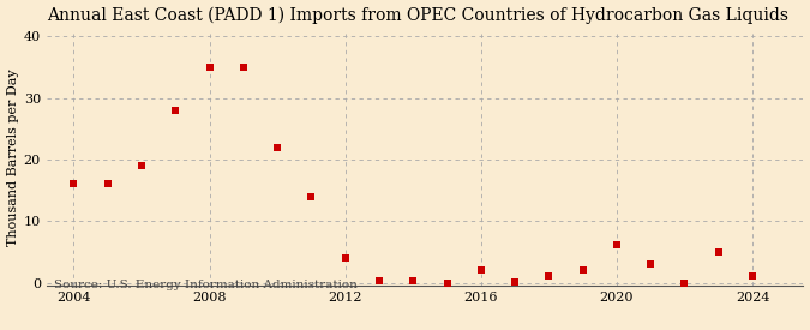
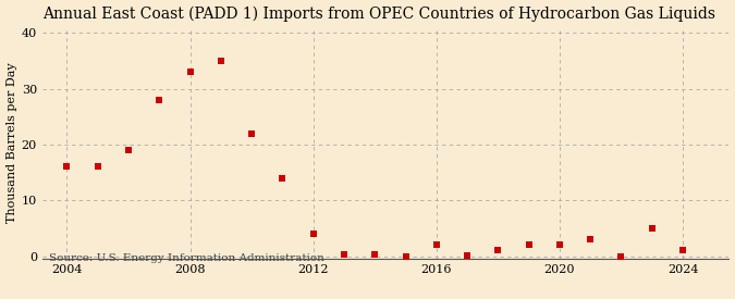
2008: 35.0 -> 33.0
2020: 6.2 -> 2.0
